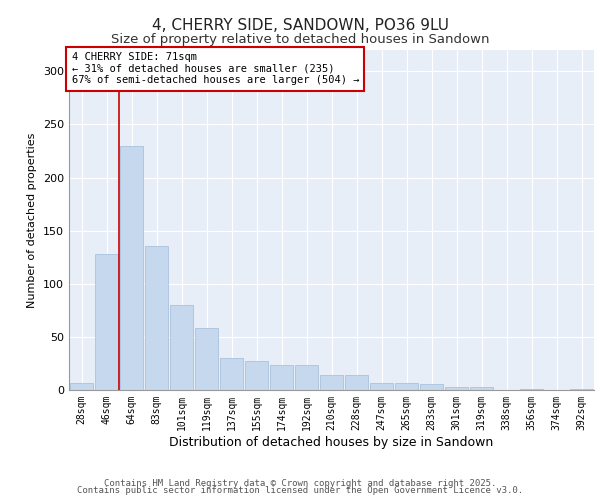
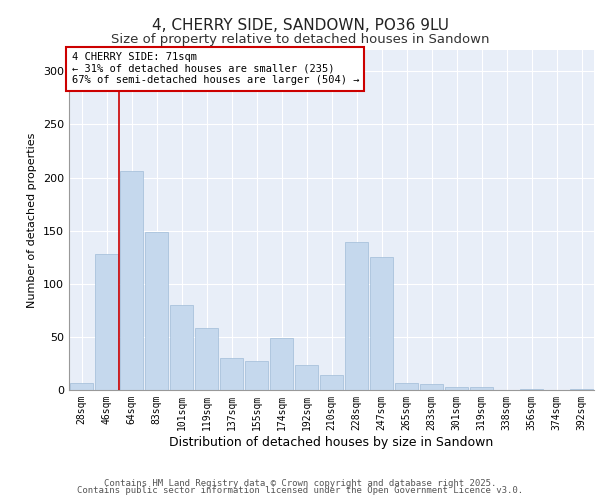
64sqm: 230 -> 206
83sqm: 136 -> 149
174sqm: 24 -> 49
228sqm: 14 -> 139
247sqm: 7 -> 125
